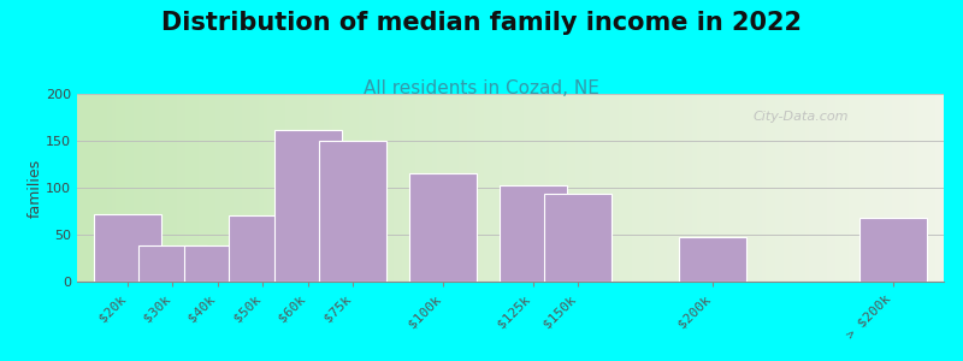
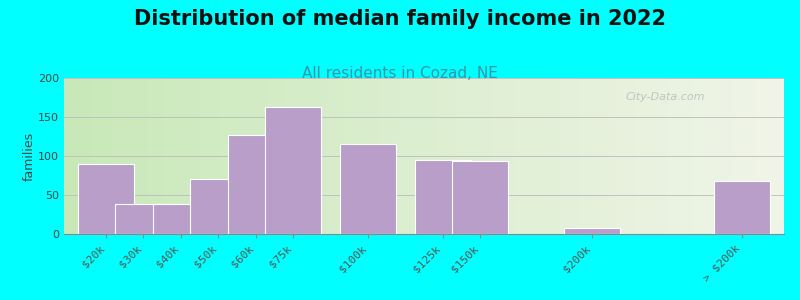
$20k: 72 -> 90
$60k: 162 -> 127
$75k: 150 -> 163
$125k: 102 -> 95
$200k: 48 -> 8
